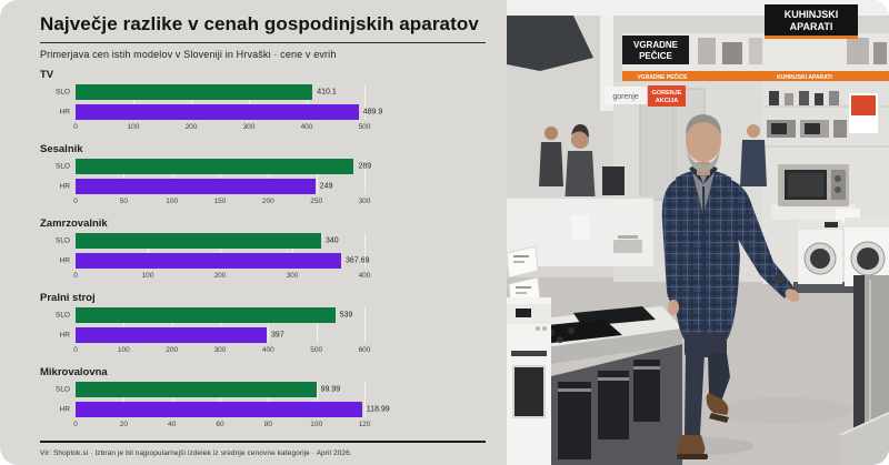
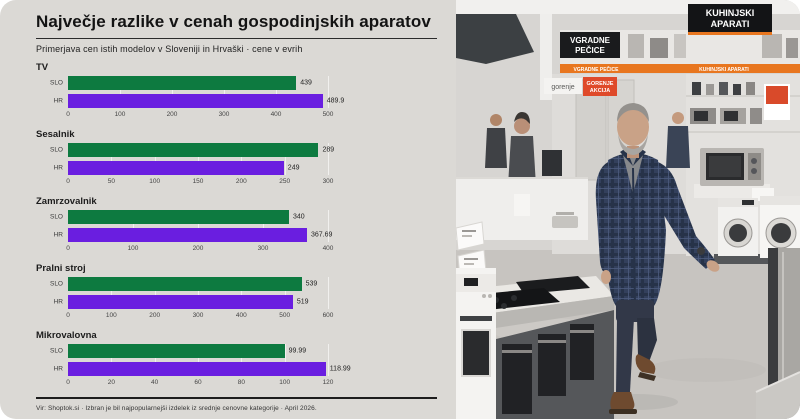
TV/SLO: 410.1 -> 439
Pralni stroj/HR: 397 -> 519
